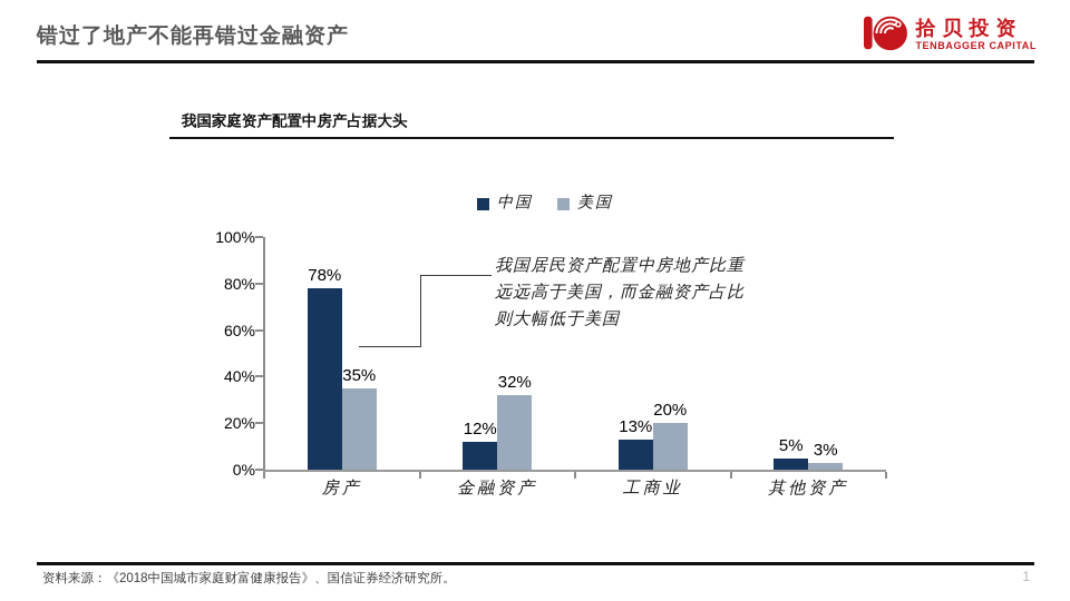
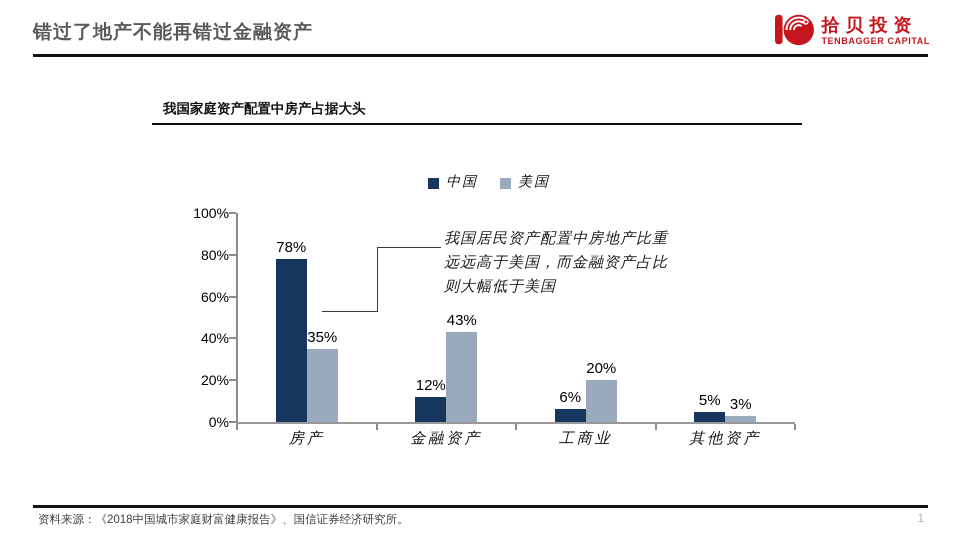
美国/金融资产: 32% -> 43%
中国/工商业: 13% -> 6%
